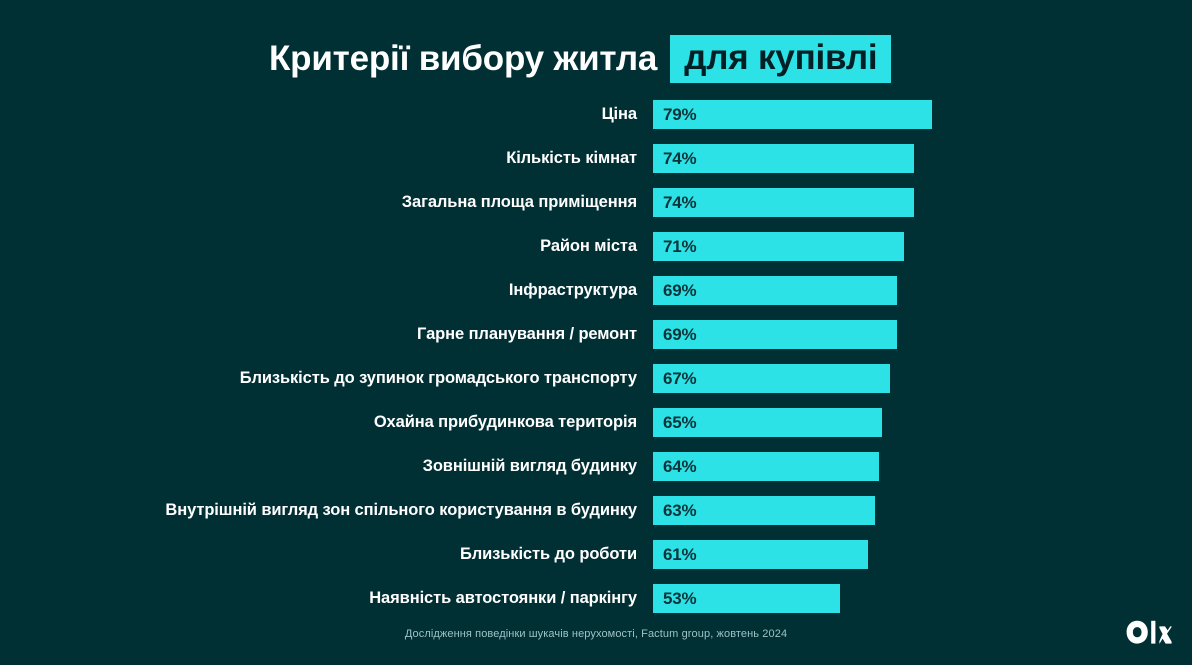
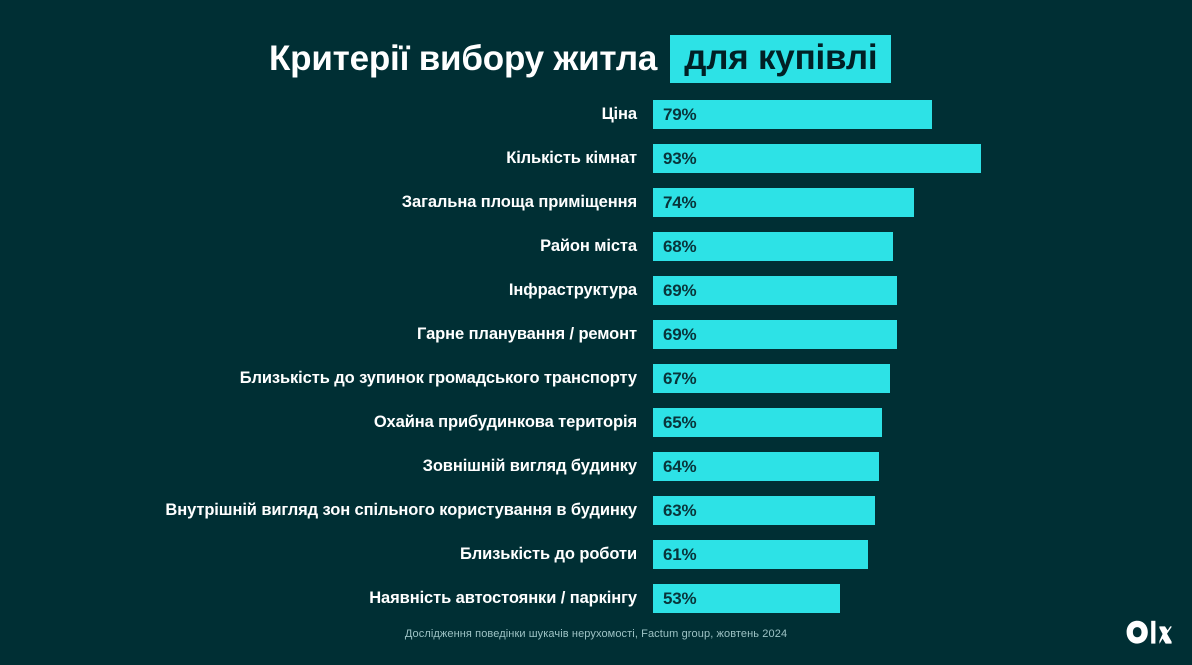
Кількість кімнат: 74% -> 93%
Район міста: 71% -> 68%
